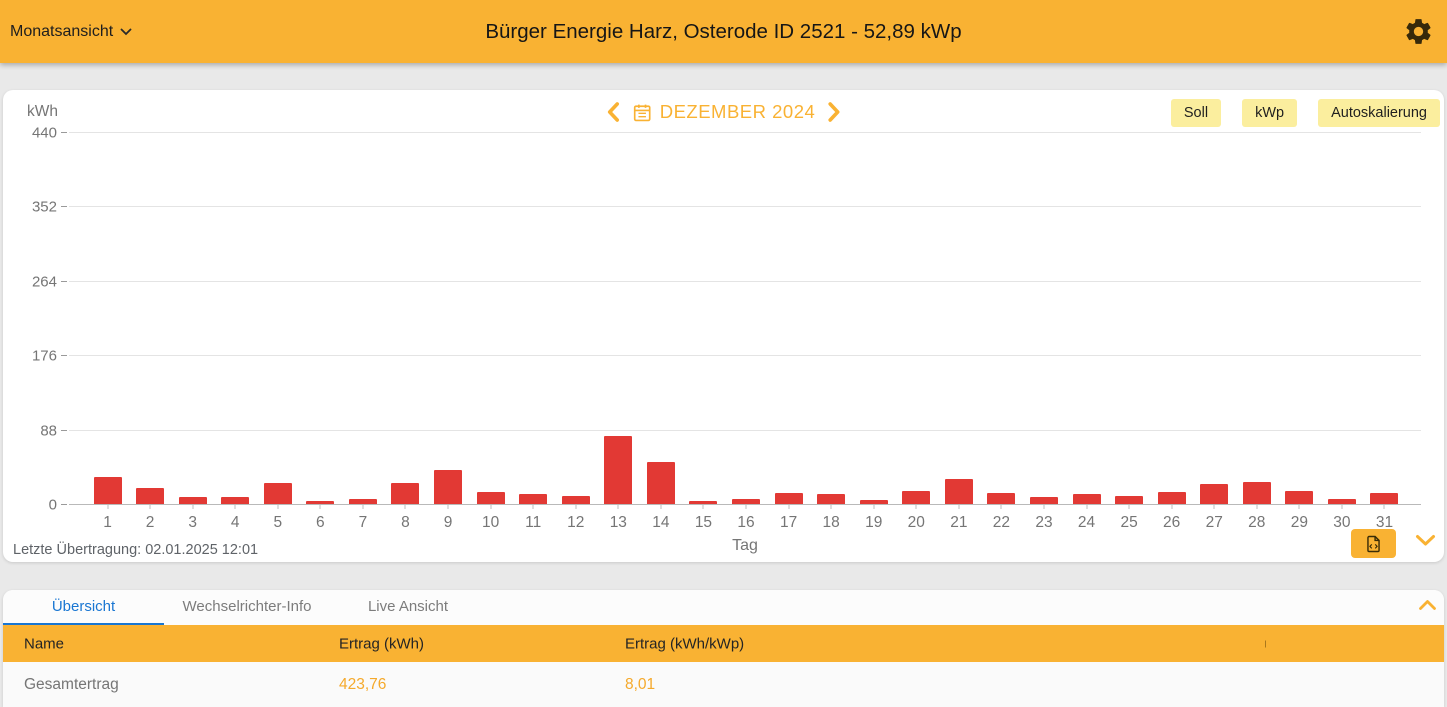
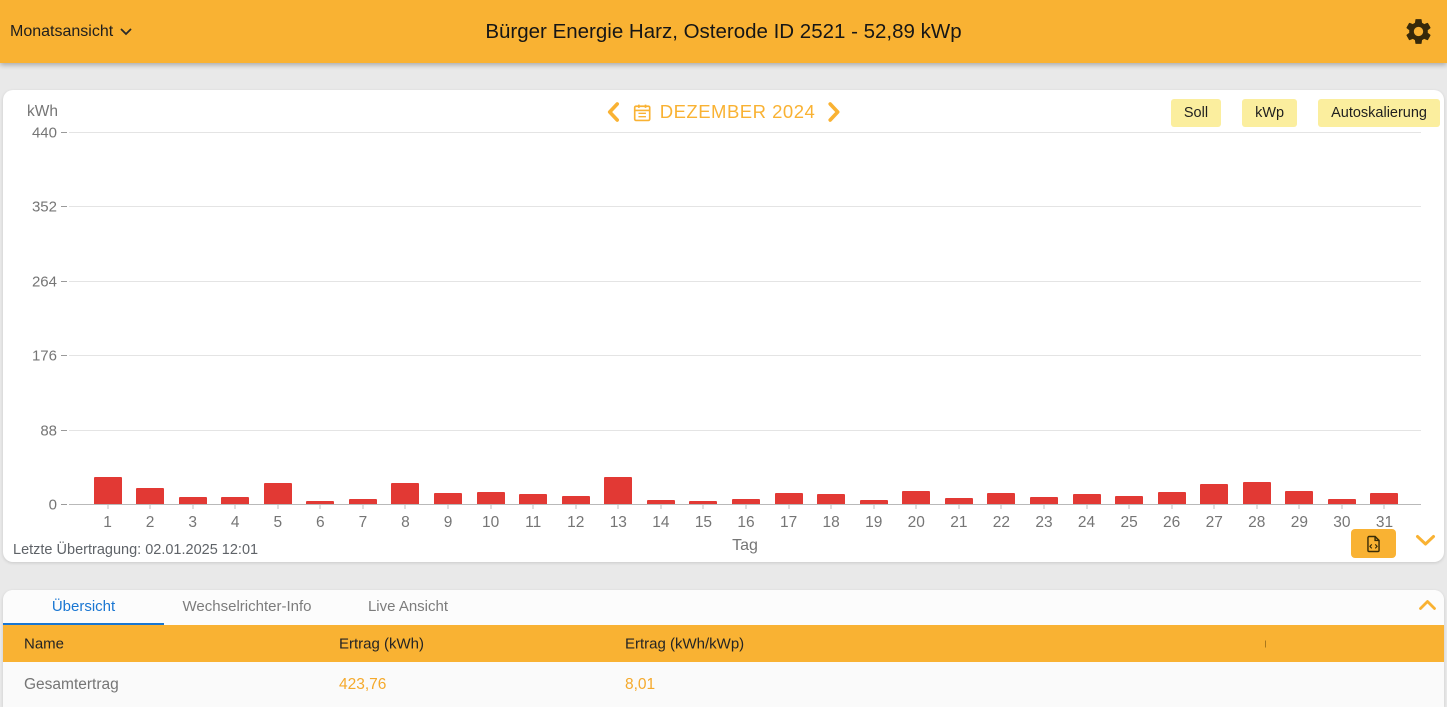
9: 40 -> 10
13: 80 -> 30
14: 50 -> 10
21: 30 -> 10
